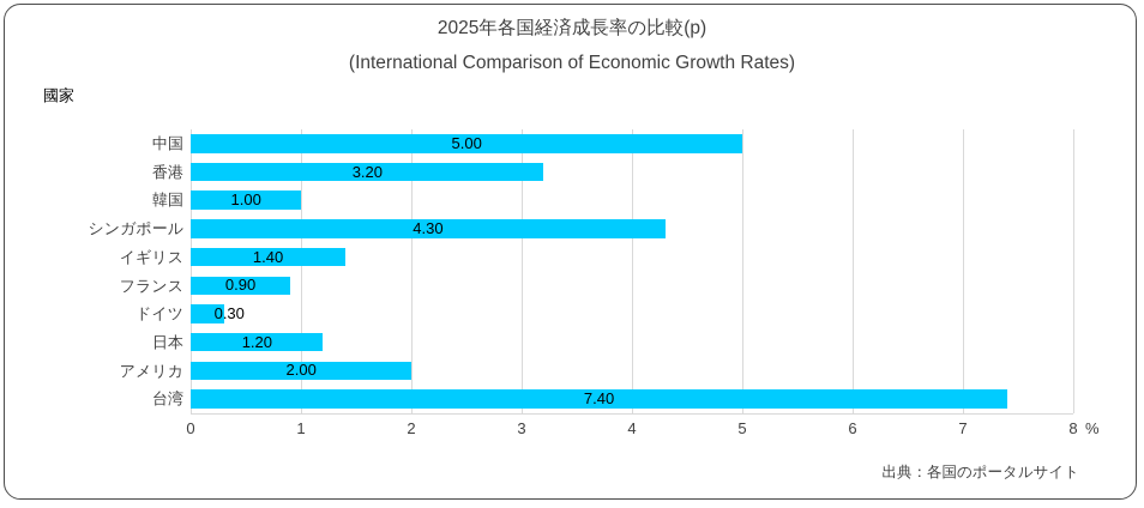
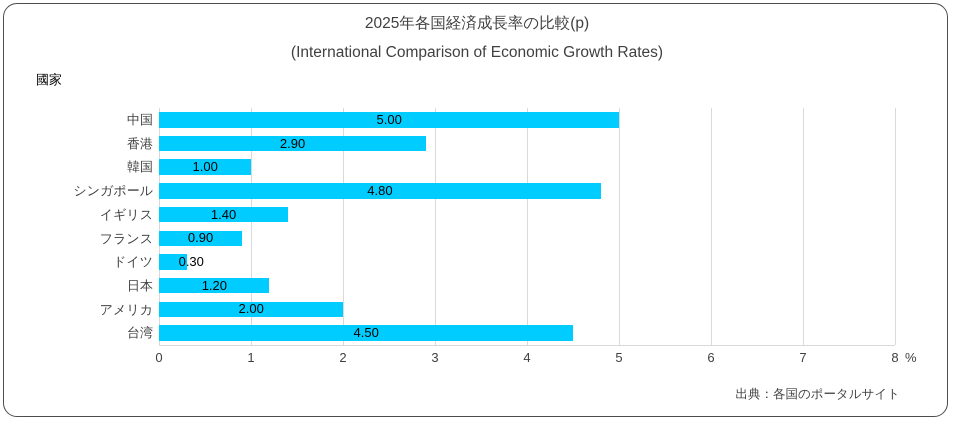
香港: 3.20 -> 2.90
シンガポール: 4.30 -> 4.80
台湾: 7.40 -> 4.50
